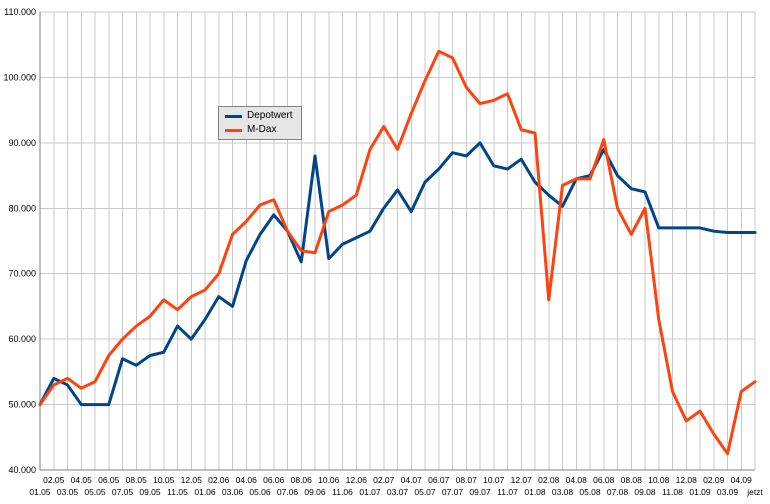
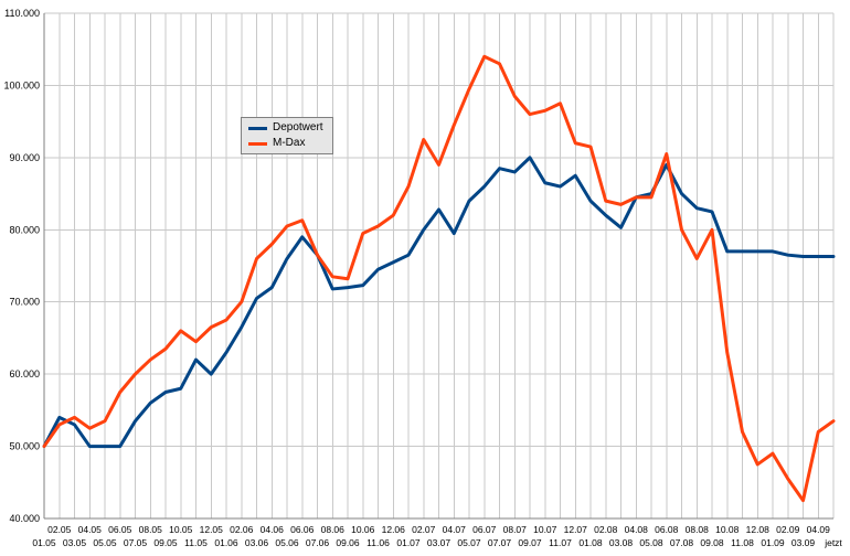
Depotwert/07.05: 57000 -> 54000
Depotwert/03.06: 65000 -> 70000
Depotwert/09.06: 88000 -> 72000
M-Dax/01.07: 89000 -> 86000
M-Dax/02.08: 66000 -> 84000
